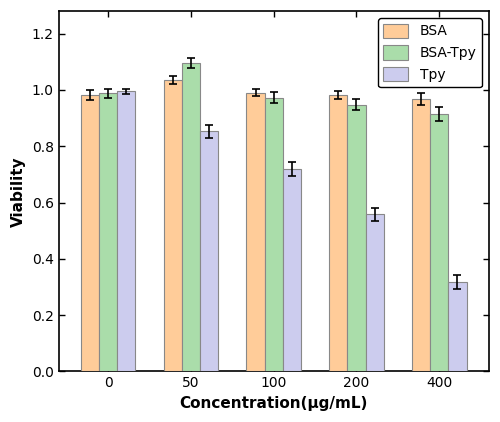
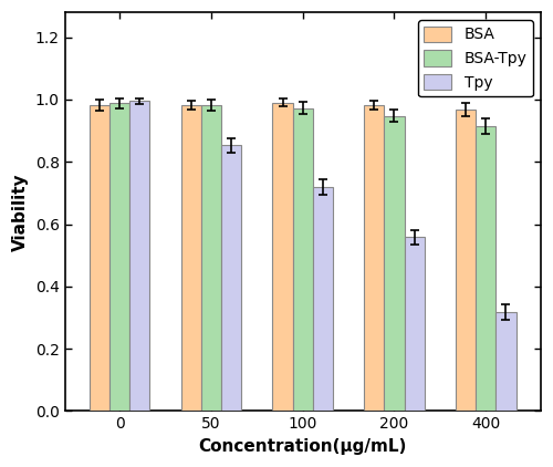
BSA/50: 1.035 -> 0.983
BSA-Tpy/50: 1.095 -> 0.983
